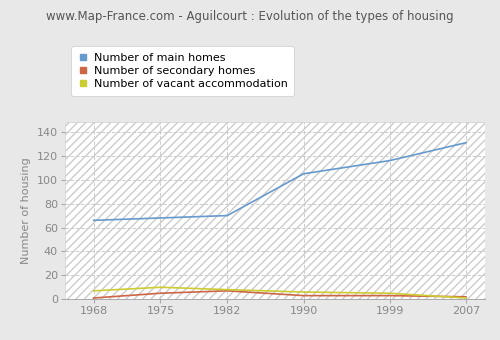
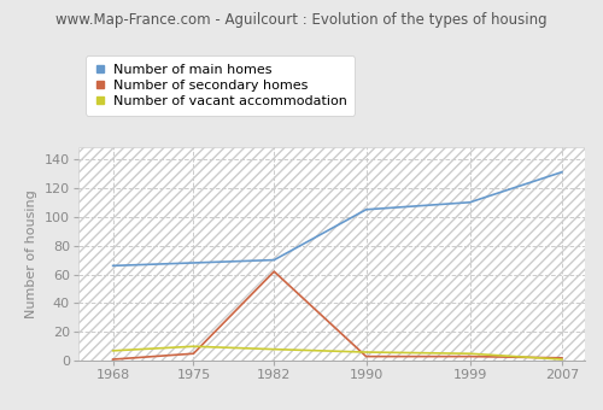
Number of secondary homes/1982: 7 -> 62
Number of main homes/1999: 116 -> 110
